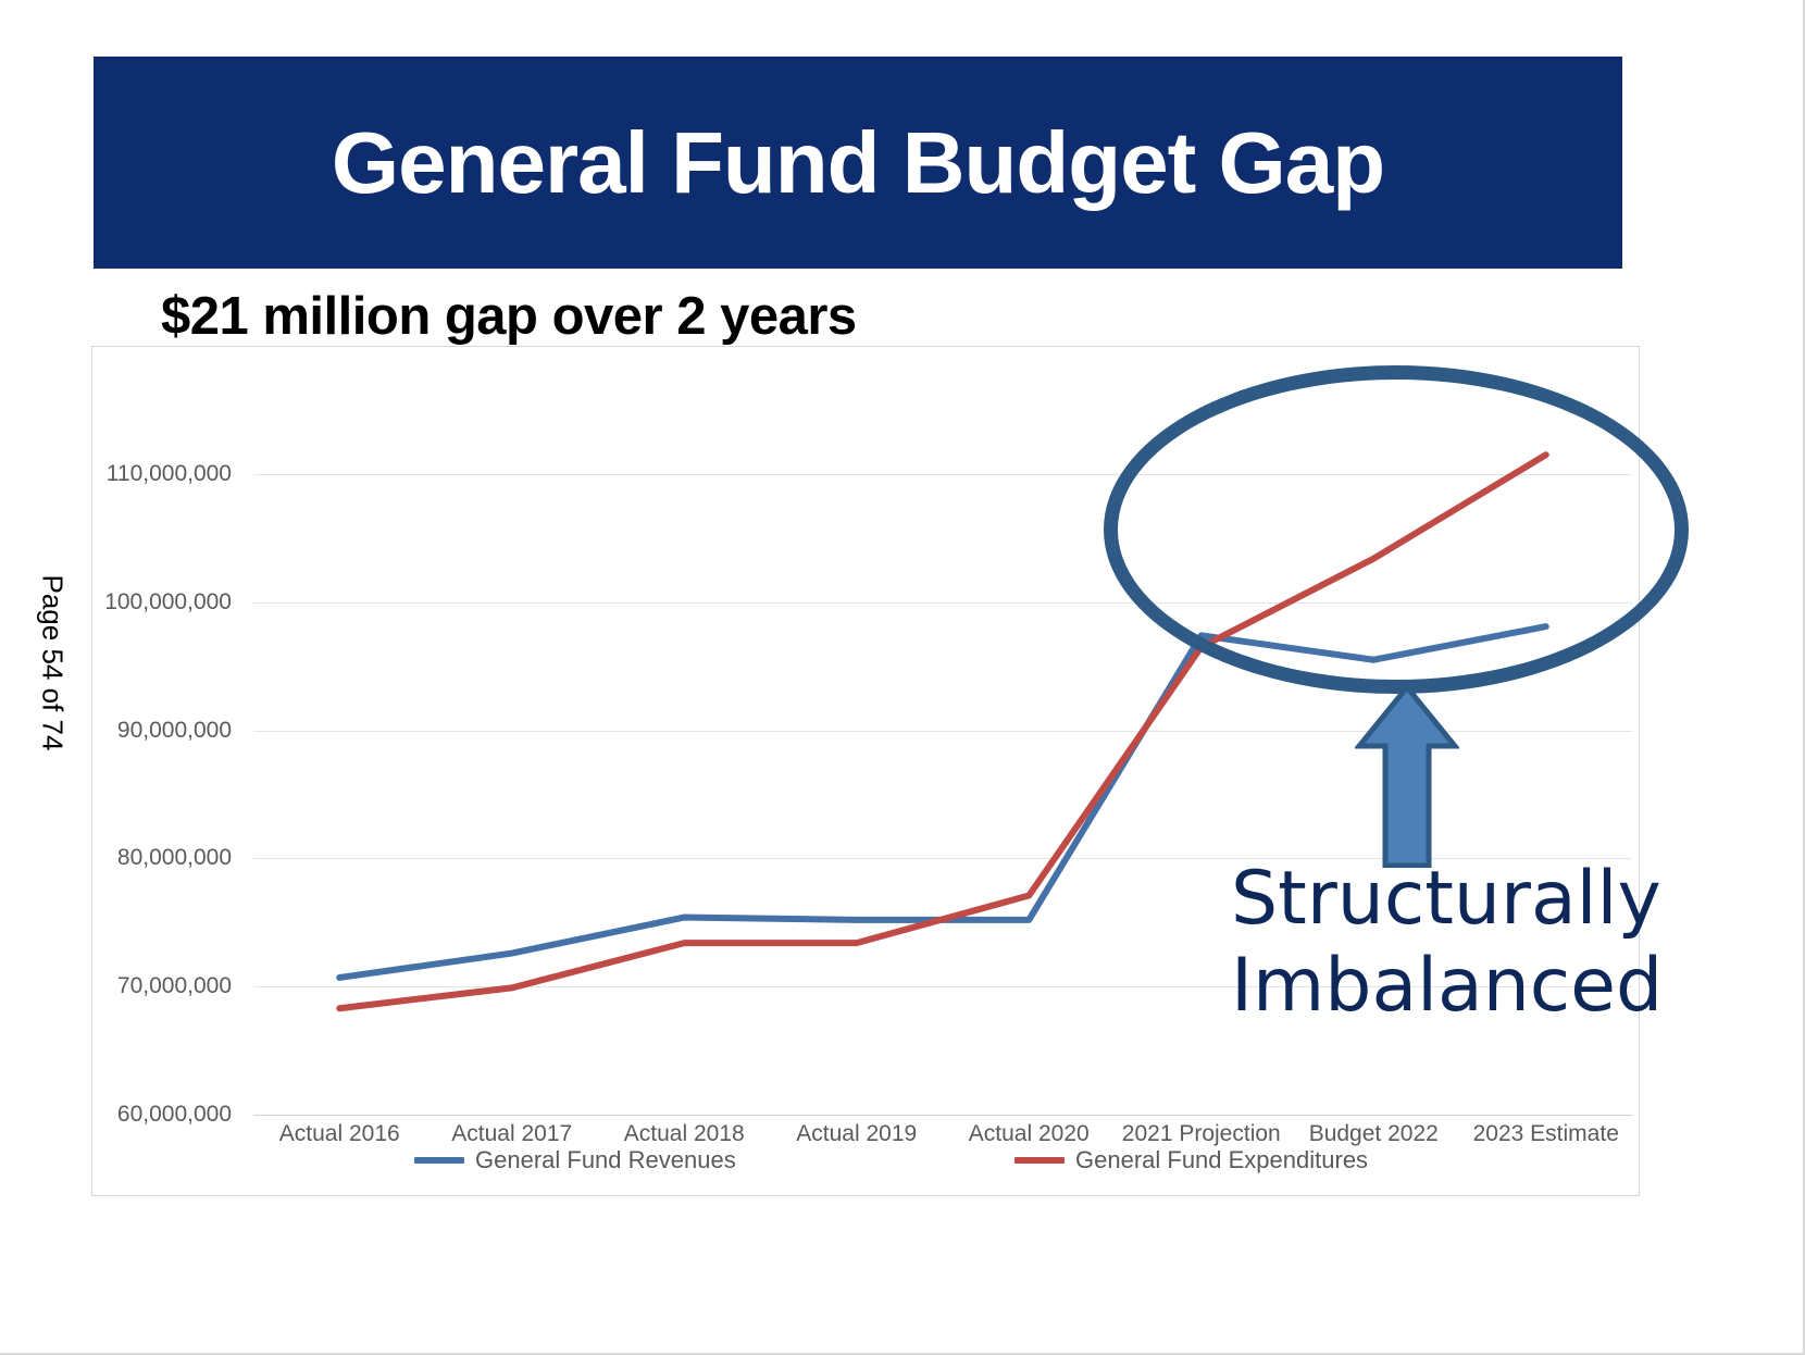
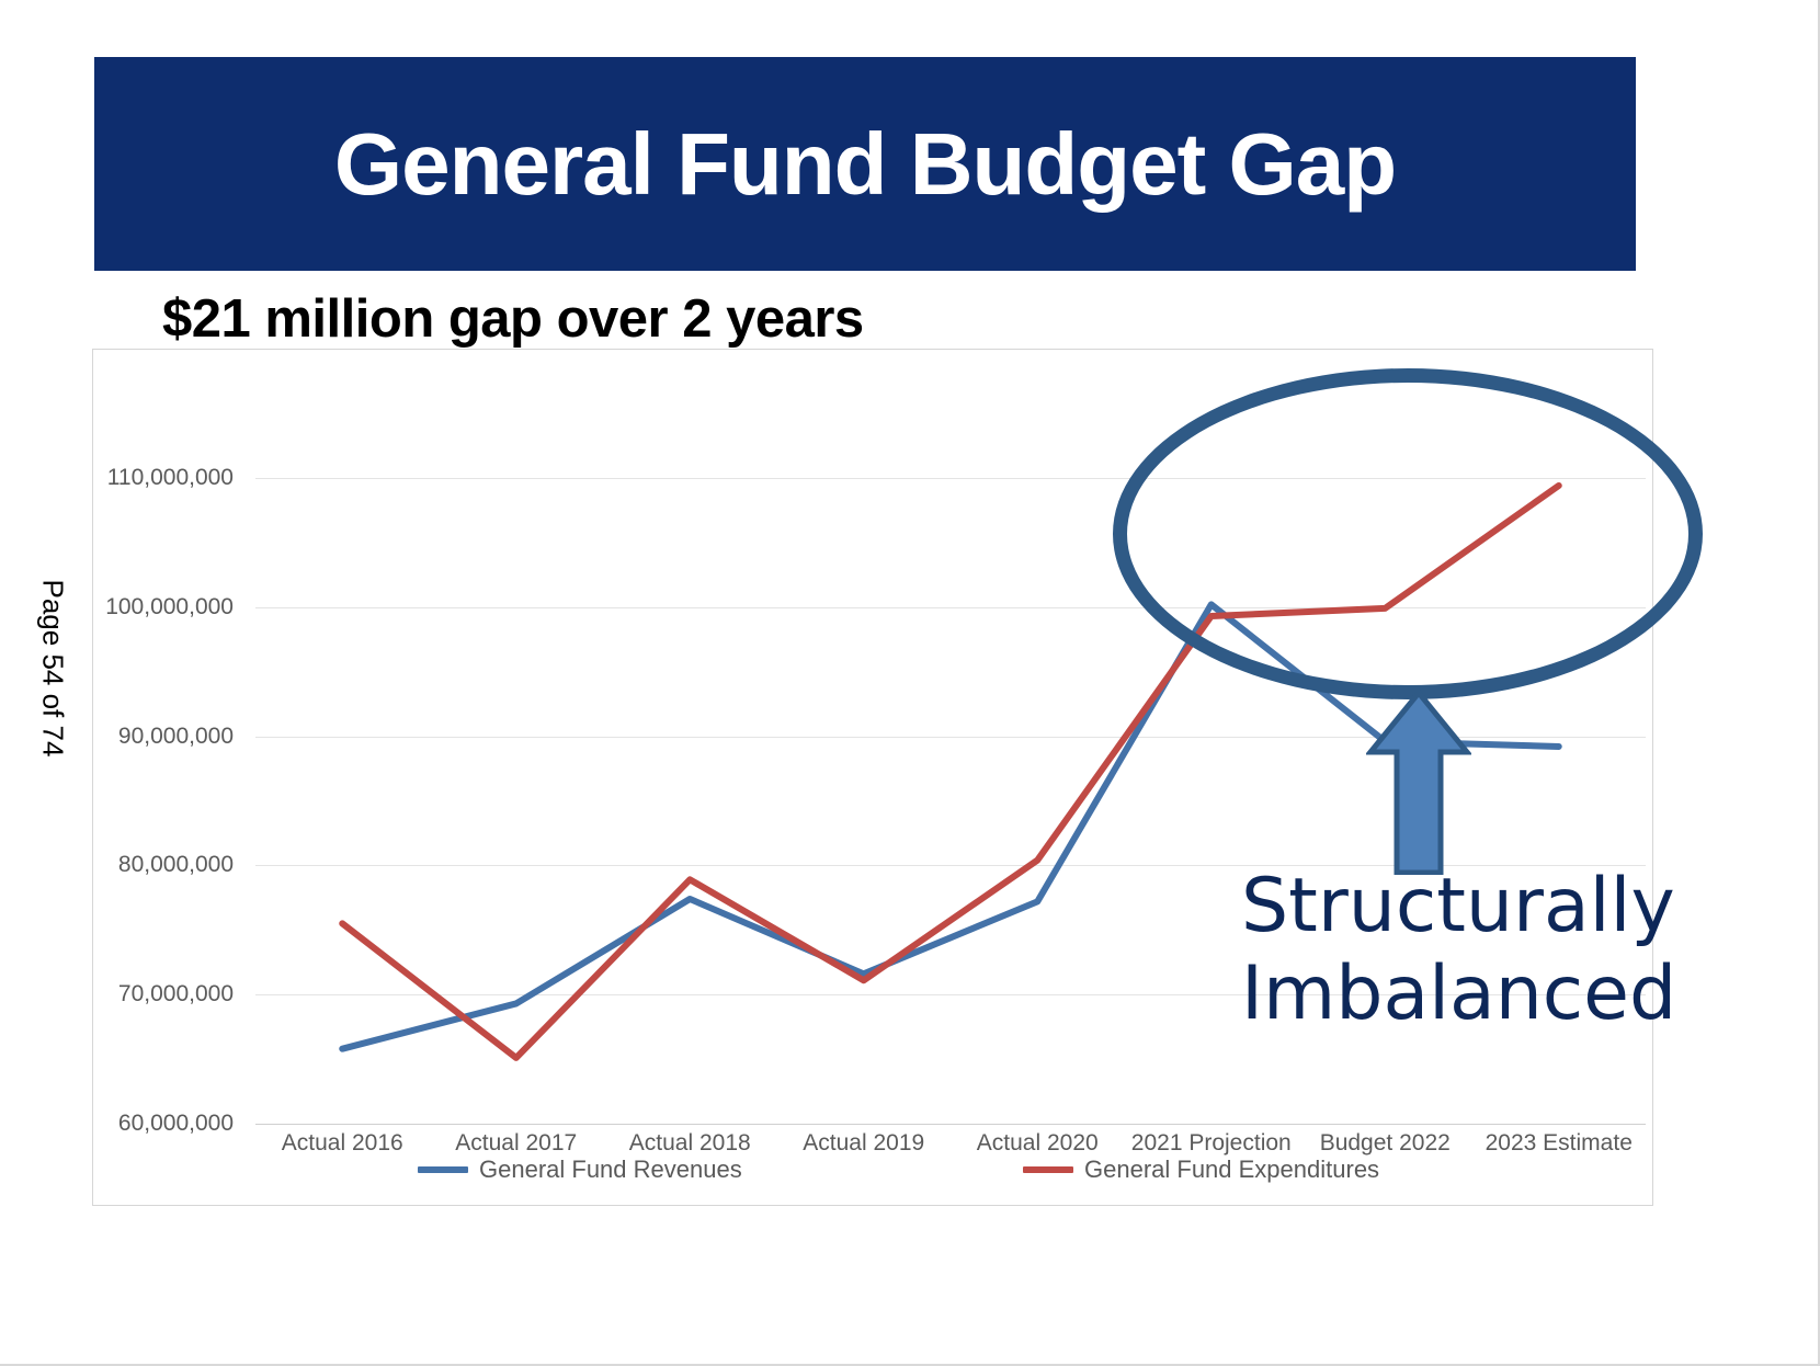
General Fund Revenues/Actual 2016: 70700000 -> 65800000
General Fund Expenditures/Actual 2016: 68300000 -> 75500000
General Fund Revenues/Actual 2017: 72600000 -> 69300000
General Fund Expenditures/Actual 2017: 69900000 -> 65100000
General Fund Revenues/Actual 2018: 75400000 -> 77400000
General Fund Expenditures/Actual 2018: 73400000 -> 78900000
General Fund Revenues/Actual 2019: 75200000 -> 71600000
General Fund Expenditures/Actual 2019: 73400000 -> 71100000
General Fund Revenues/Actual 2020: 75200000 -> 77200000
General Fund Expenditures/Actual 2020: 77100000 -> 80400000
General Fund Revenues/2021 Projection: 97400000 -> 100200000
General Fund Expenditures/2021 Projection: 96500000 -> 99300000
General Fund Revenues/Budget 2022: 95500000 -> 89600000
General Fund Expenditures/Budget 2022: 103400000 -> 99900000
General Fund Revenues/2023 Estimate: 98100000 -> 89200000
General Fund Expenditures/2023 Estimate: 111500000 -> 109400000
